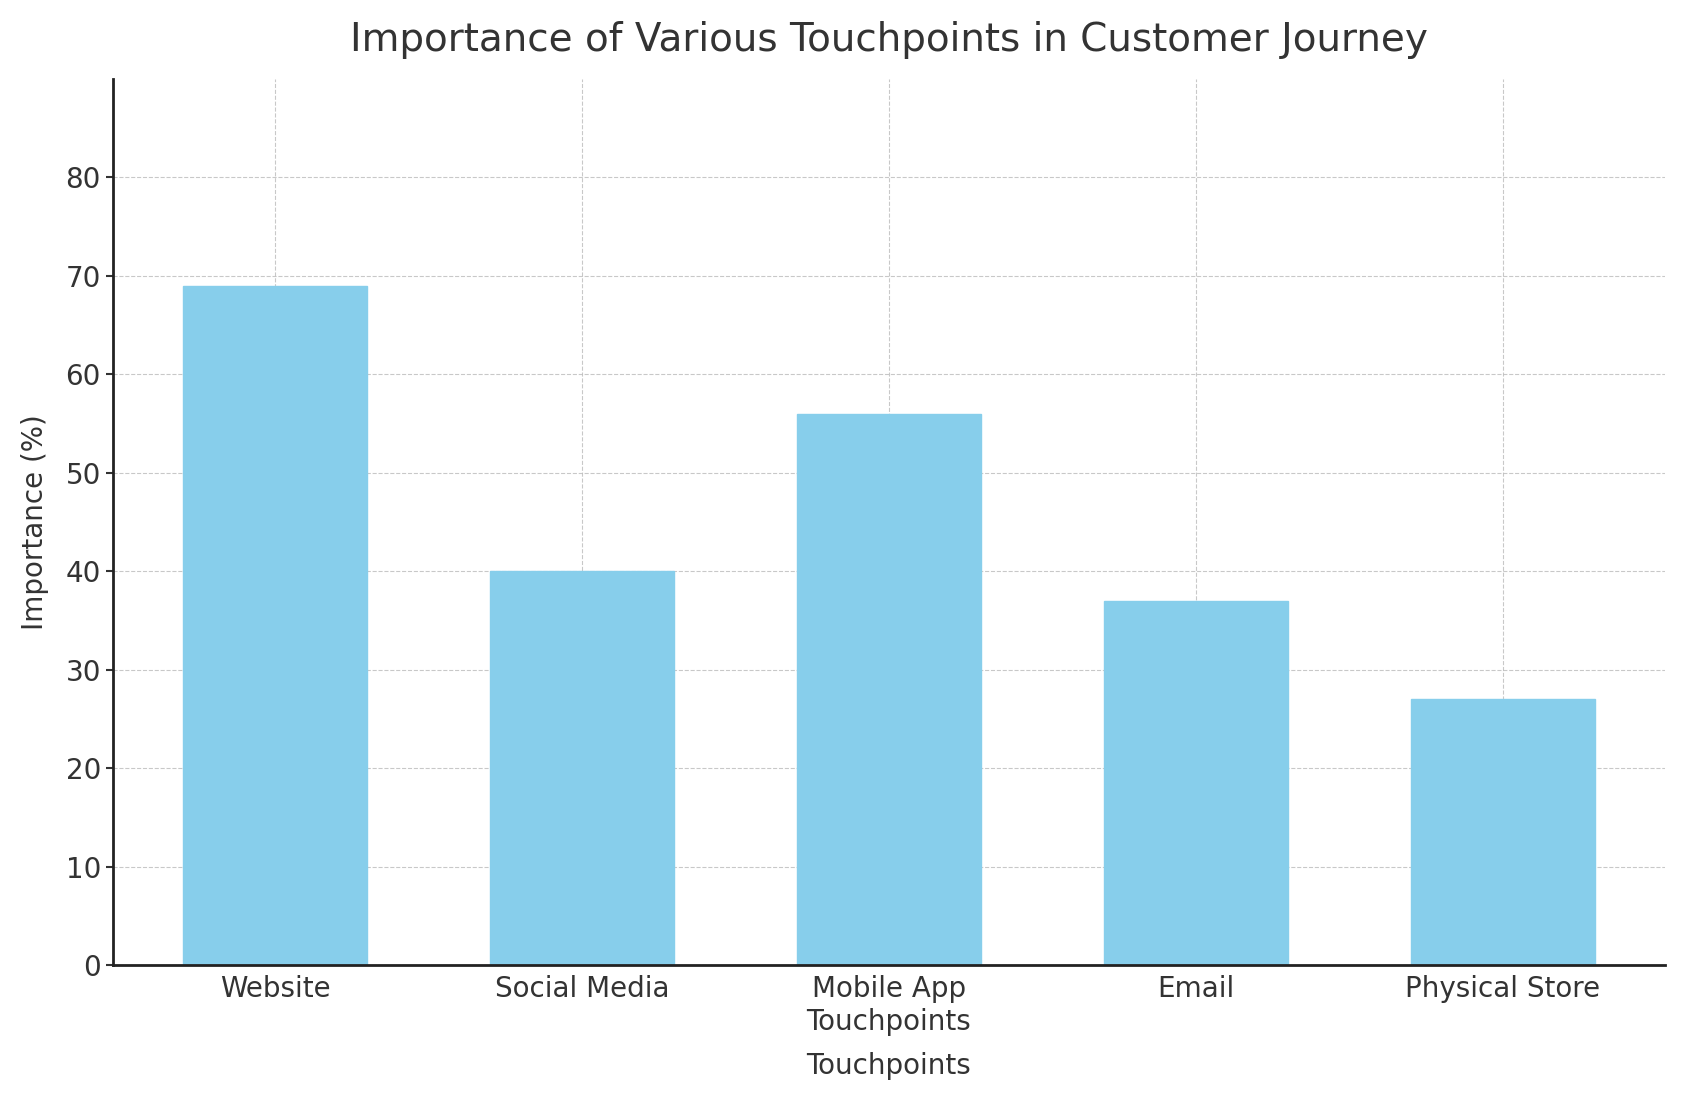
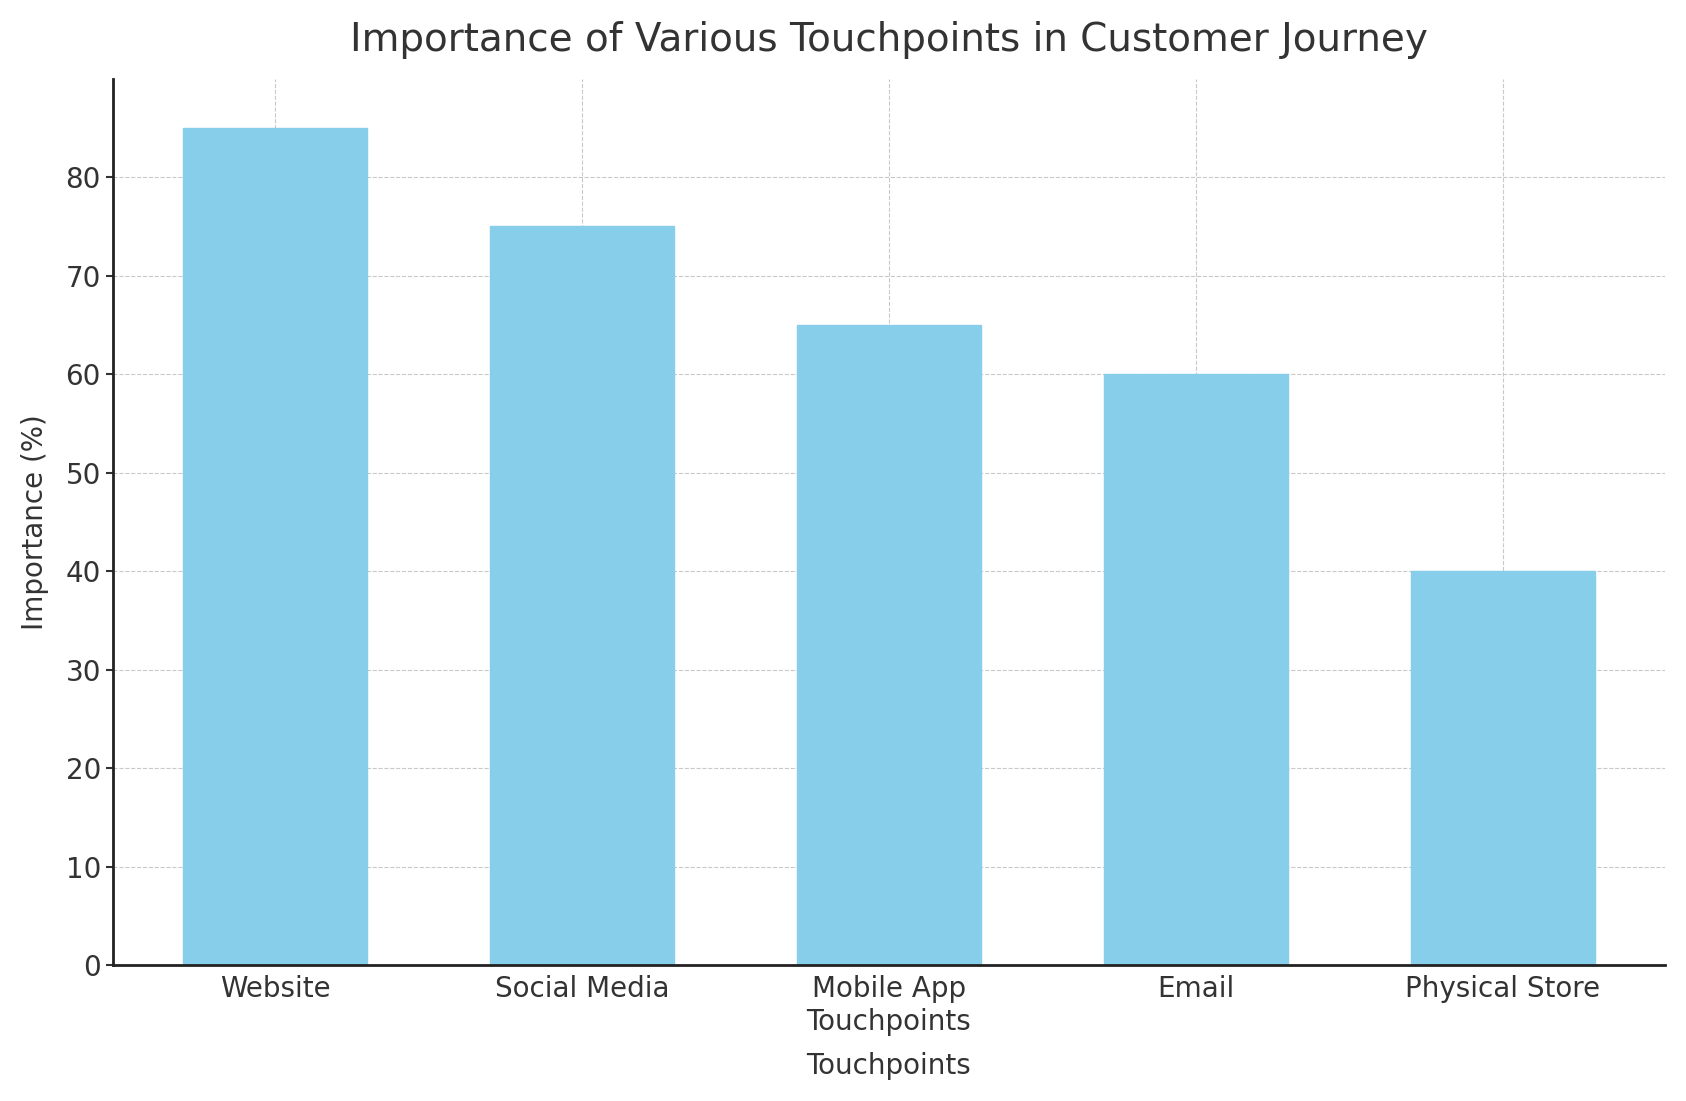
Website: 69 -> 85
Social Media: 40 -> 75
Mobile App Touchpoints: 56 -> 65
Email: 37 -> 60
Physical Store: 27 -> 40
